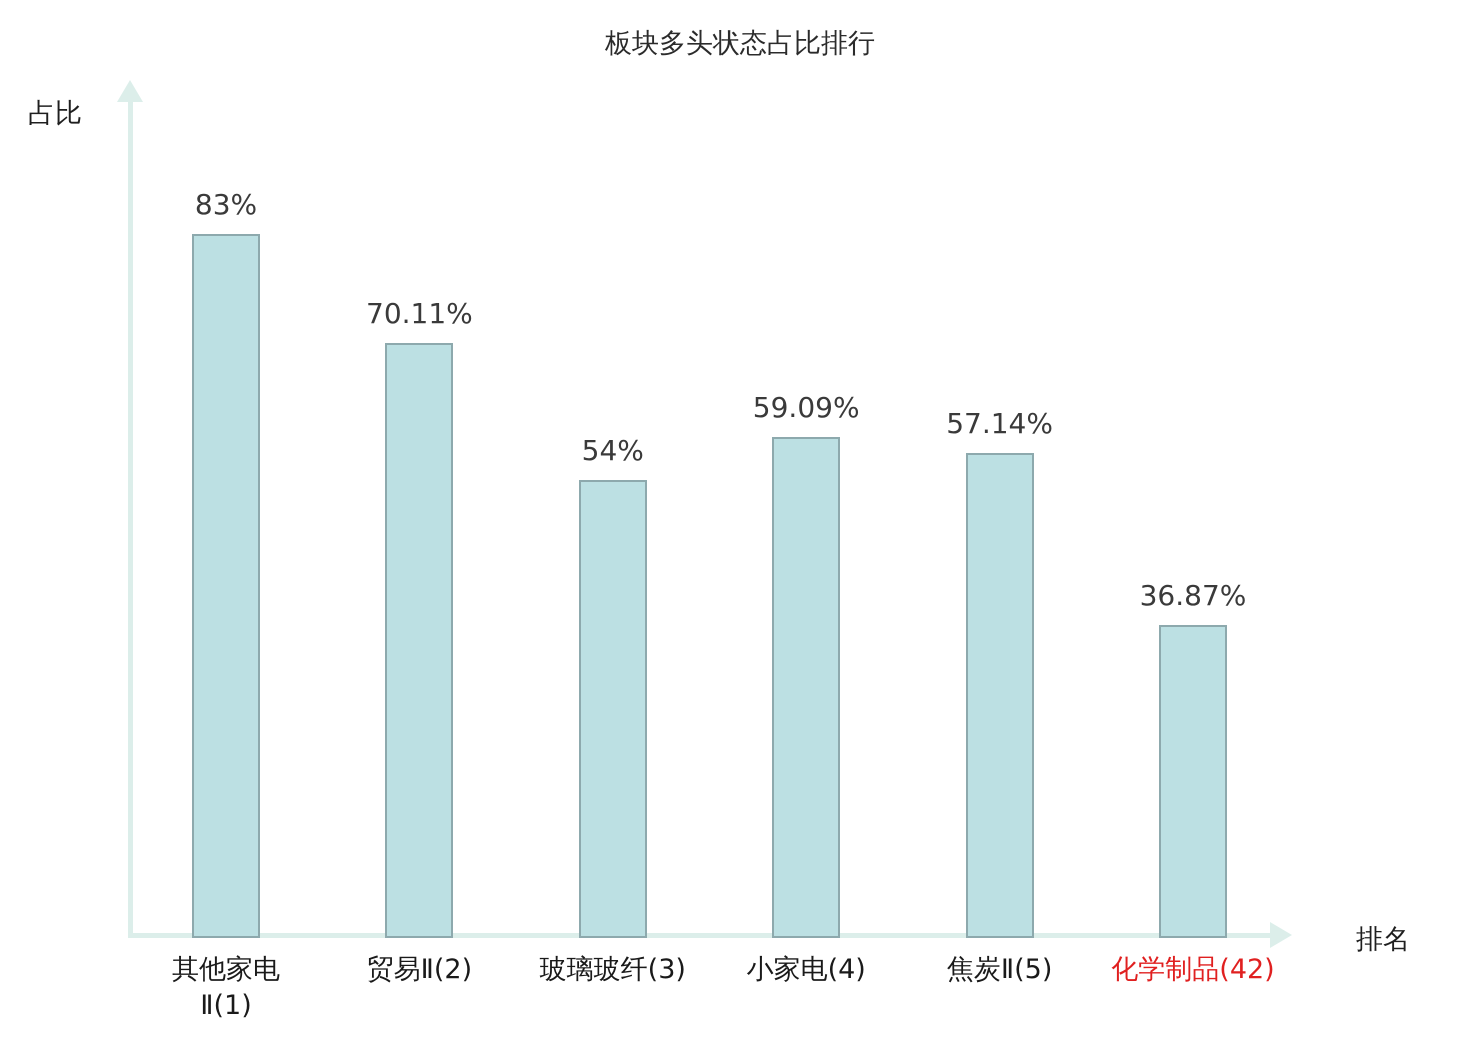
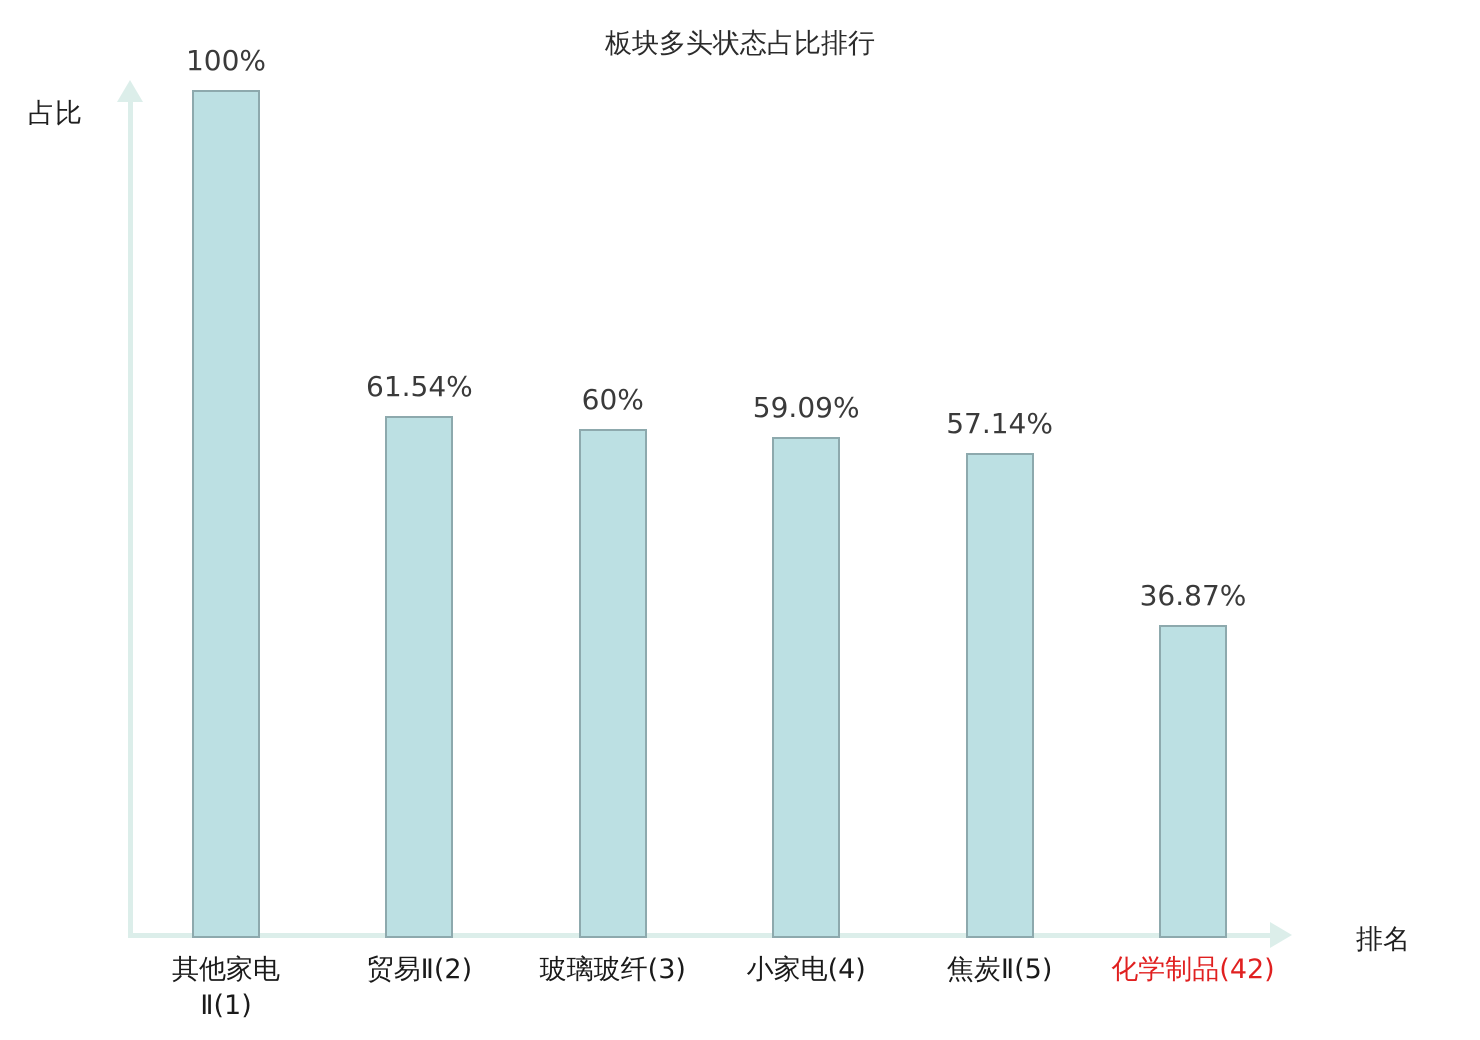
其他家电 Ⅱ(1): 83% -> 100%
贸易Ⅱ(2): 70.11% -> 61.54%
玻璃玻纤(3): 54% -> 60%
